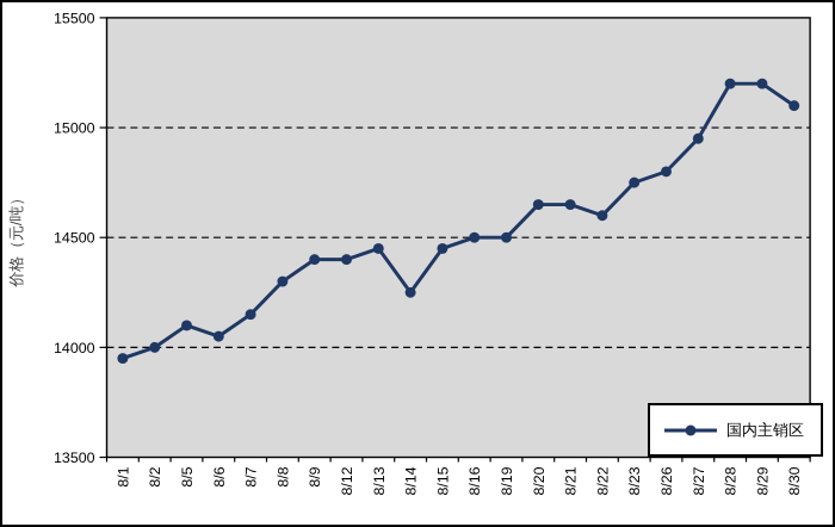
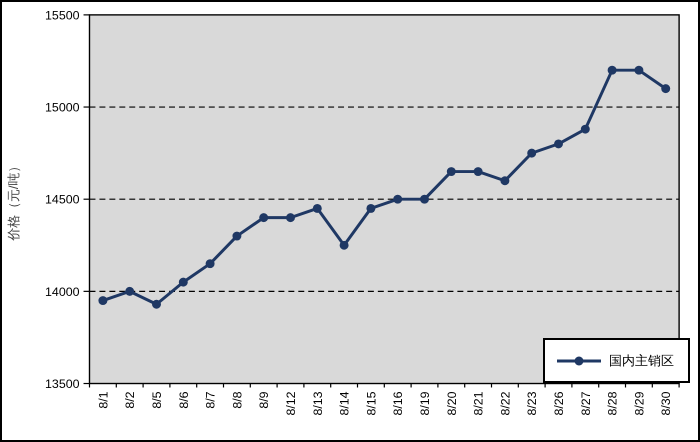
8/5: 14100 -> 13930
8/27: 14950 -> 14880
